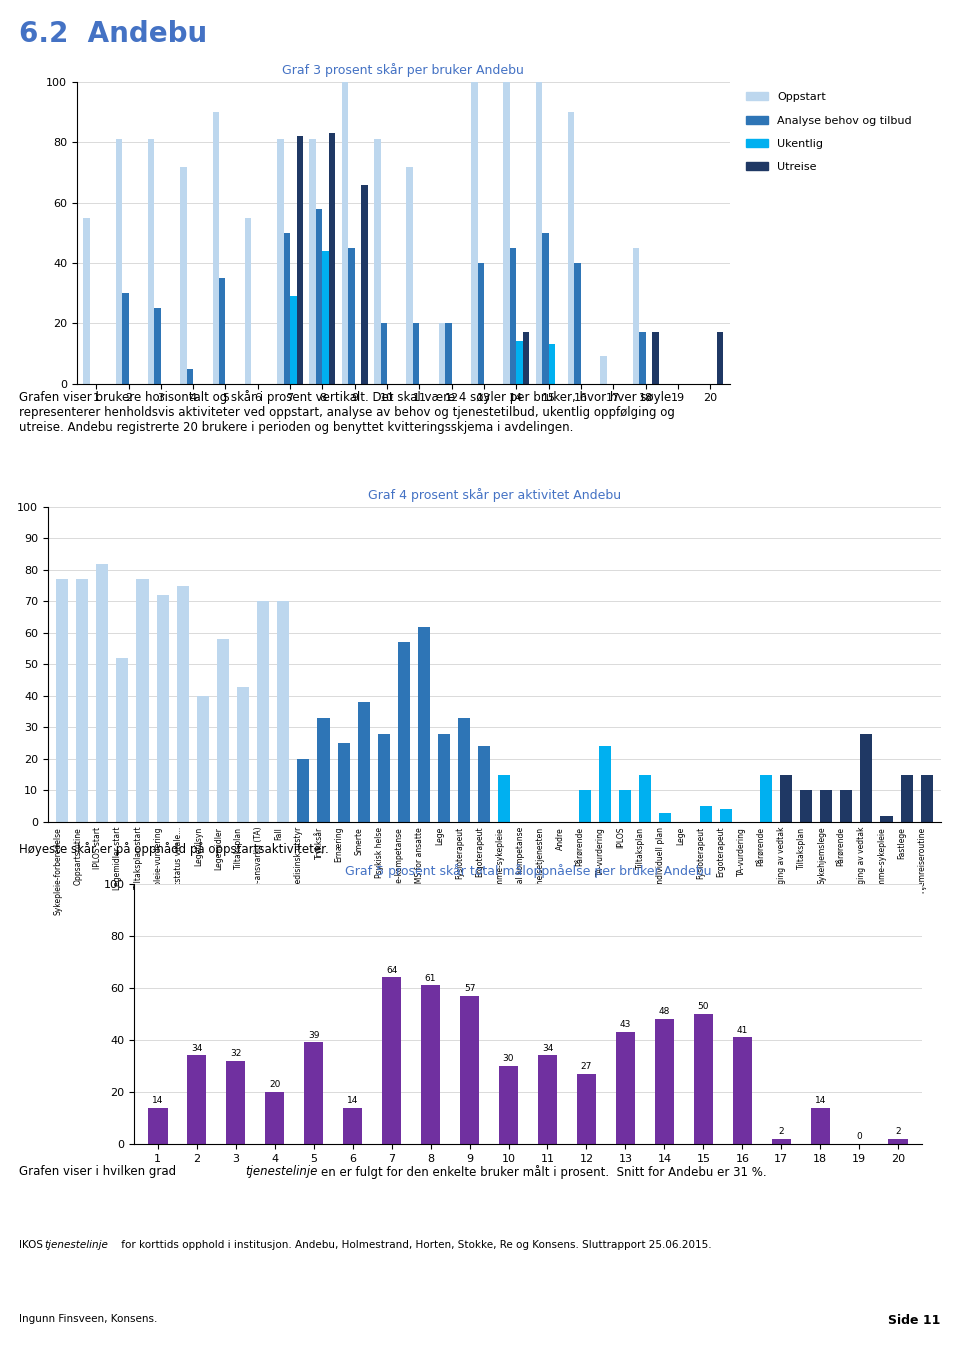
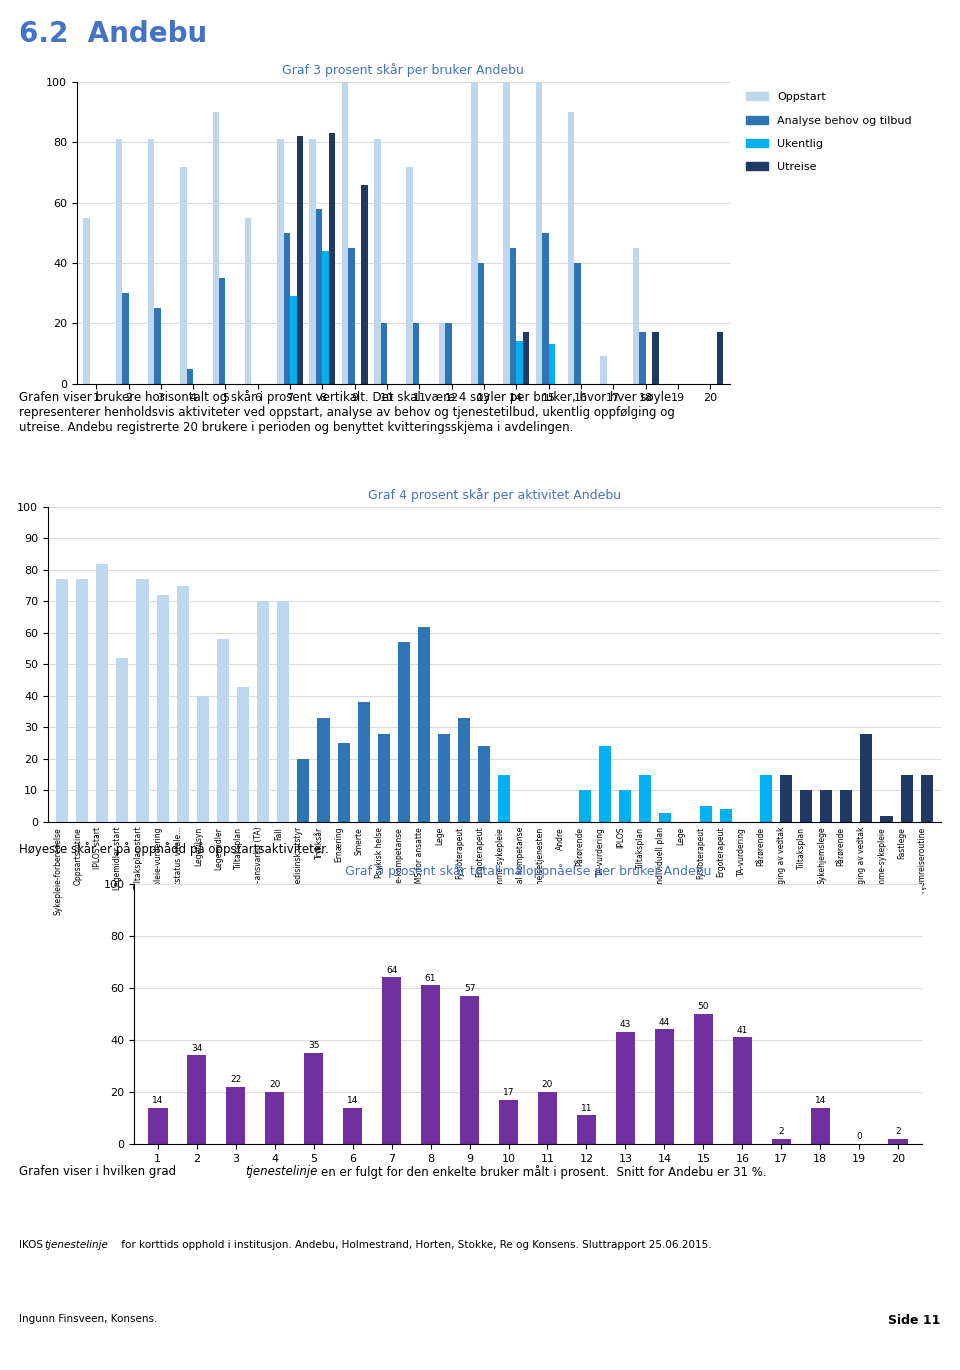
Graf 5 prosent skår total måloppnåelse per bruker Andebu/3: 32 -> 22
Graf 5 prosent skår total måloppnåelse per bruker Andebu/5: 39 -> 35
Graf 5 prosent skår total måloppnåelse per bruker Andebu/10: 30 -> 17
Graf 5 prosent skår total måloppnåelse per bruker Andebu/11: 34 -> 20
Graf 5 prosent skår total måloppnåelse per bruker Andebu/12: 27 -> 11
Graf 5 prosent skår total måloppnåelse per bruker Andebu/14: 48 -> 44
